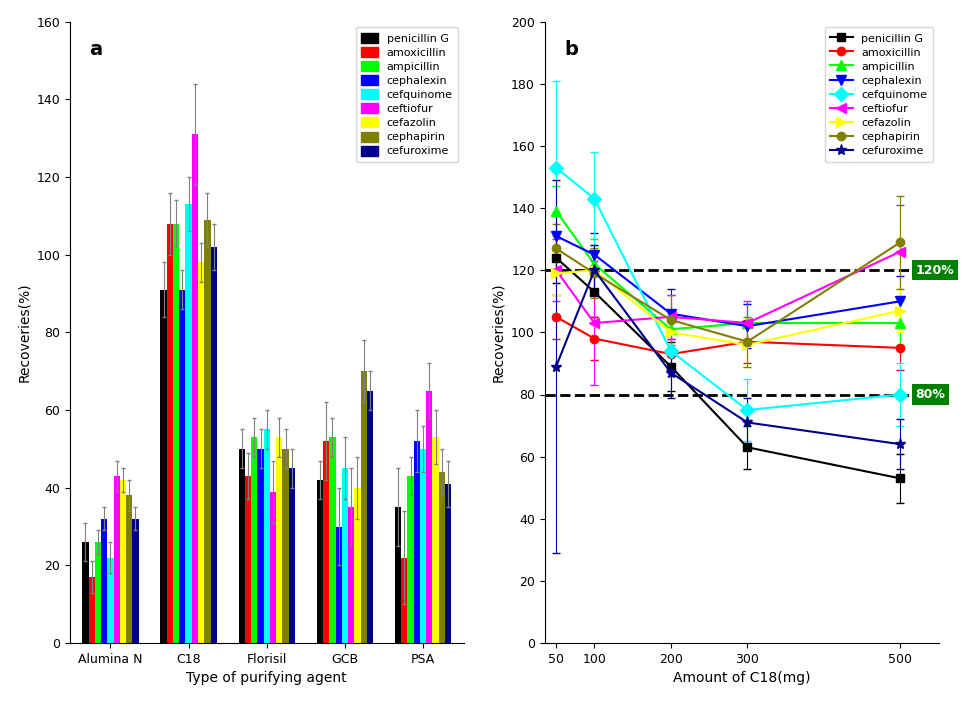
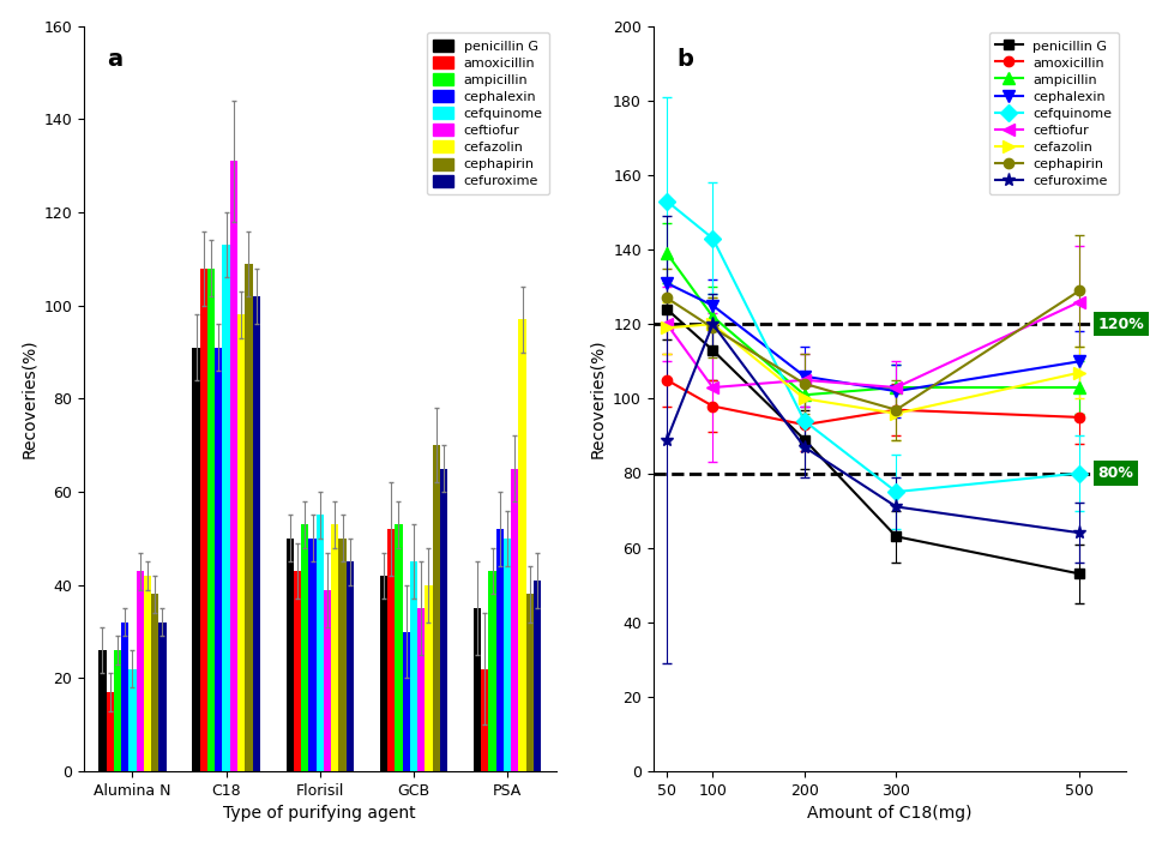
cefazolin/PSA: 53 -> 97
cephapirin/PSA: 44 -> 38
